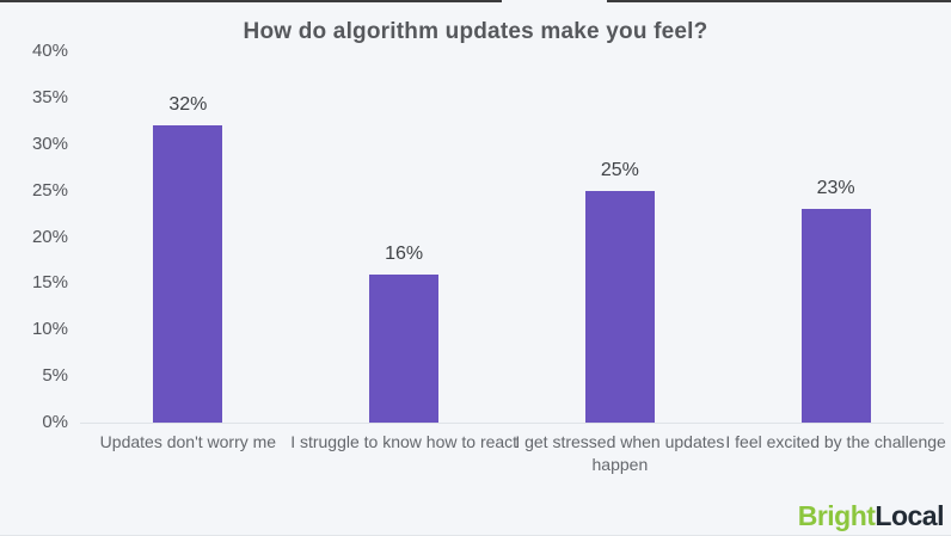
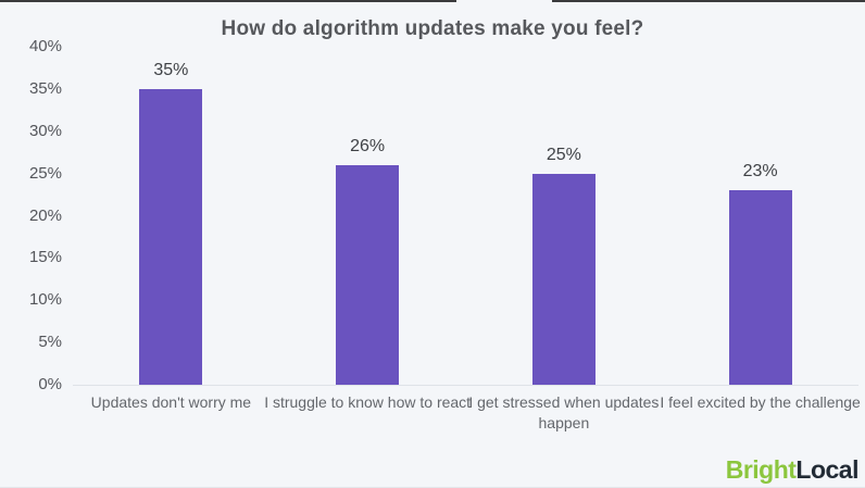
Updates don't worry me: 32% -> 35%
I struggle to know how to react: 16% -> 26%
